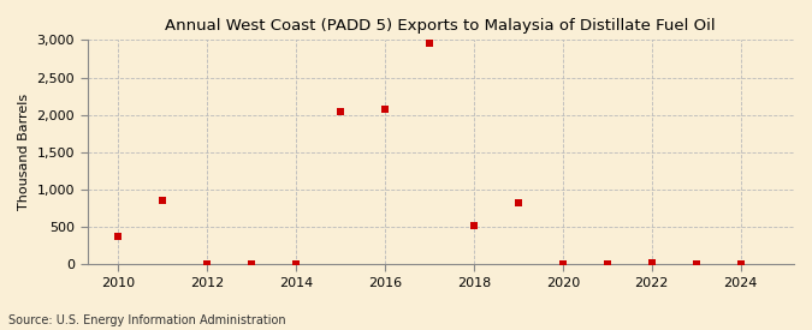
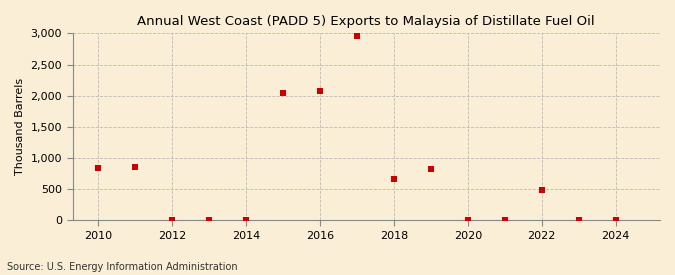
2010: 380 -> 840
2018: 520 -> 660
2022: 20 -> 480
